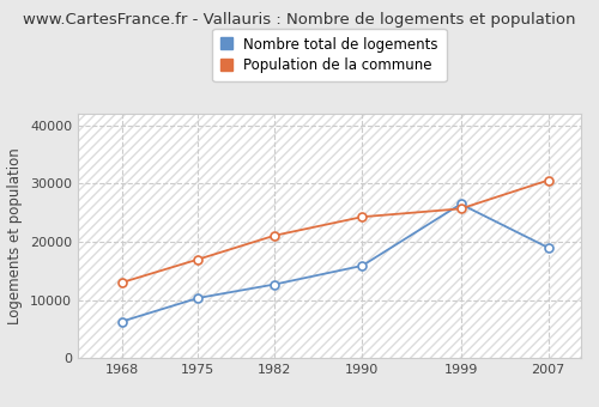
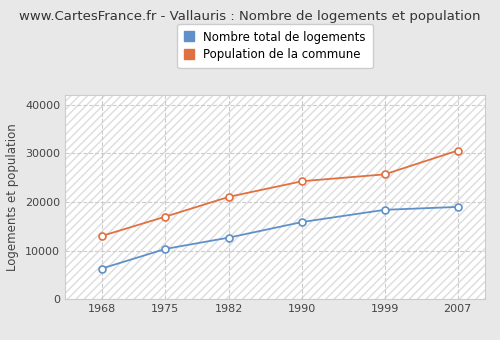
Nombre total de logements/1999: 26500 -> 18400
